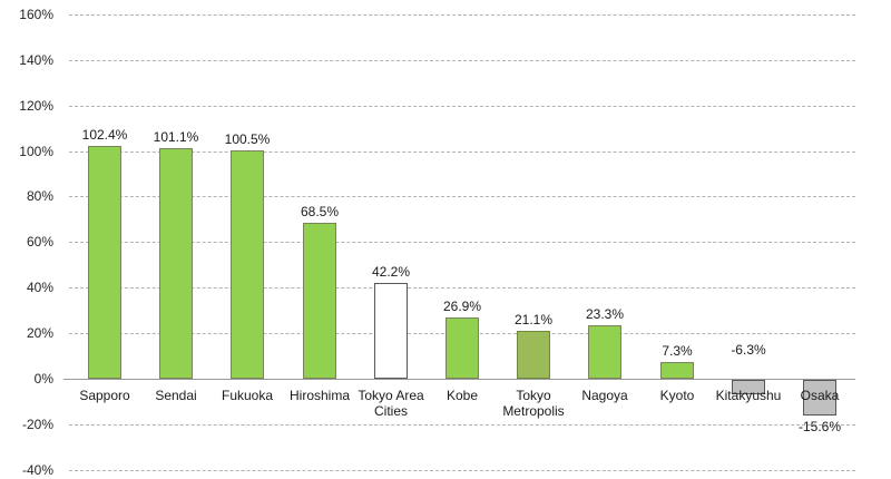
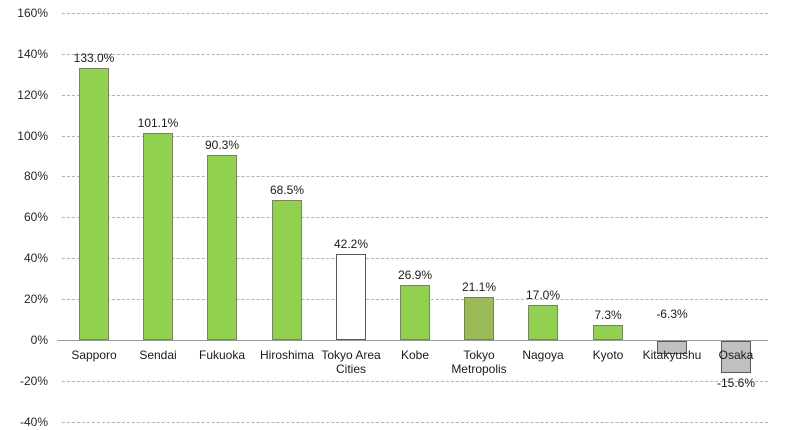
Sapporo: 102.4% -> 133.0%
Fukuoka: 100.5% -> 90.3%
Nagoya: 23.3% -> 17.0%
